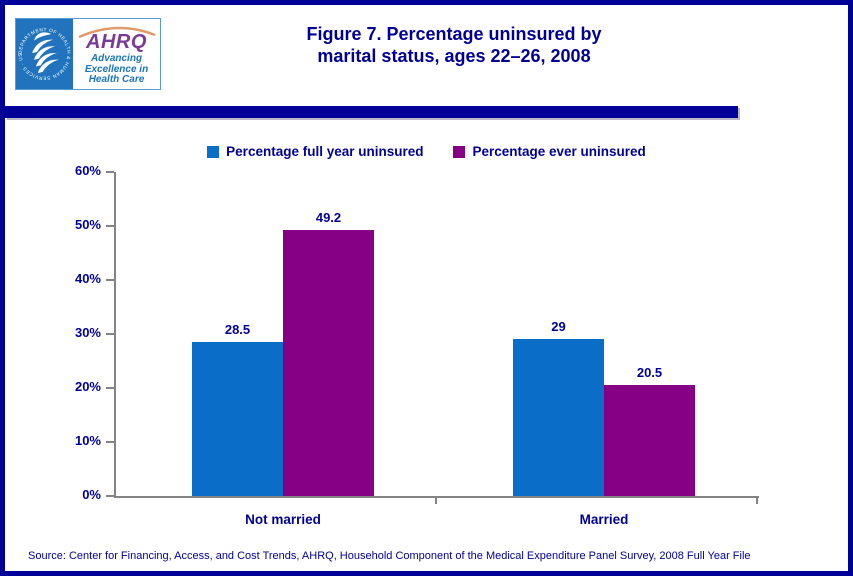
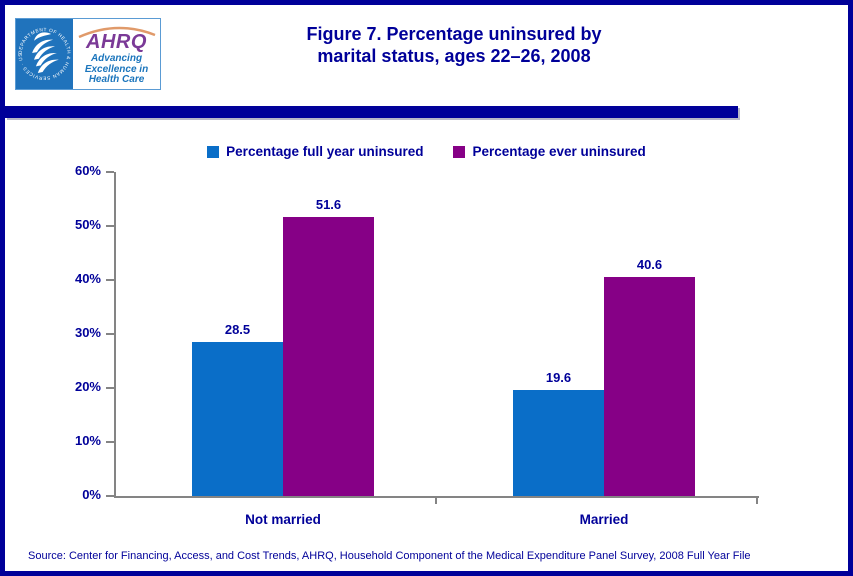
Percentage ever uninsured/Not married: 49.2 -> 51.6
Percentage full year uninsured/Married: 29 -> 19.6
Percentage ever uninsured/Married: 20.5 -> 40.6
